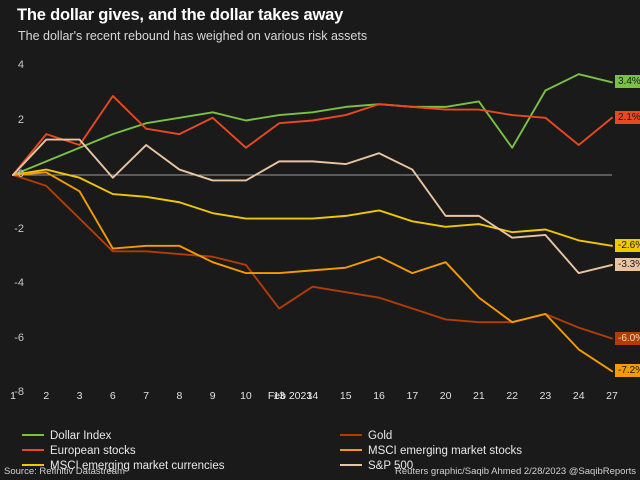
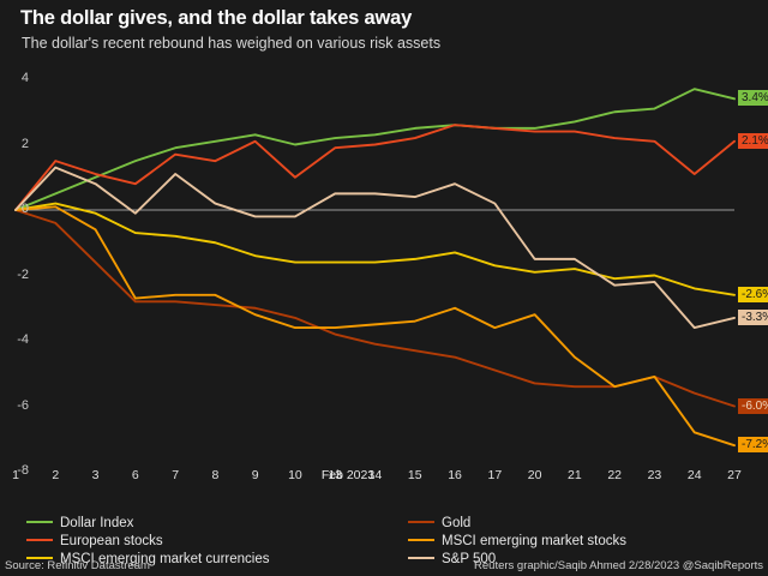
S&P 500/3: 1.3 -> 0.8
European stocks/6: 2.9 -> 0.8
Gold/13: -4.9 -> -3.8
Dollar Index/22: 1.0 -> 3.0
MSCI emerging market stocks/24: -6.4 -> -6.8
